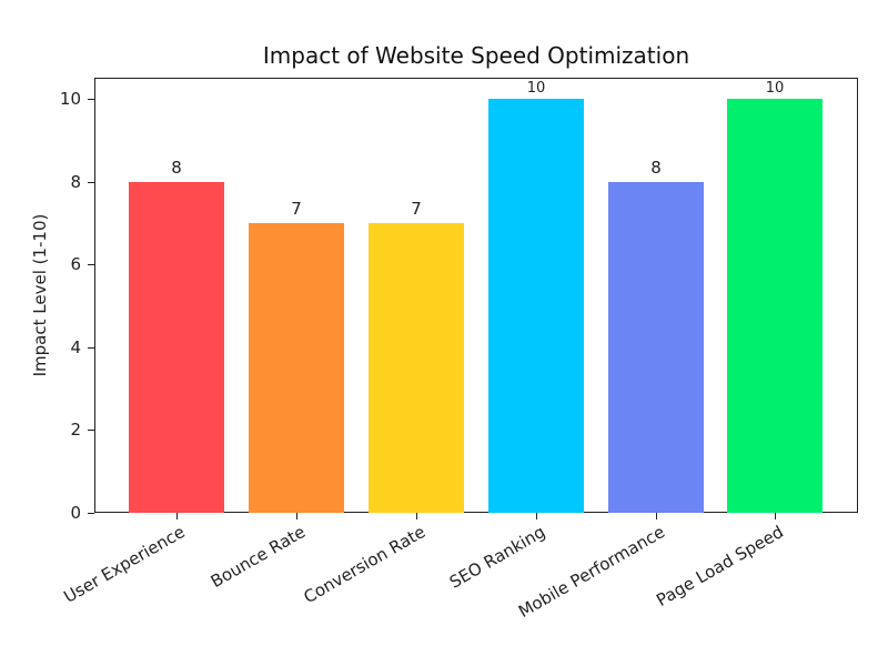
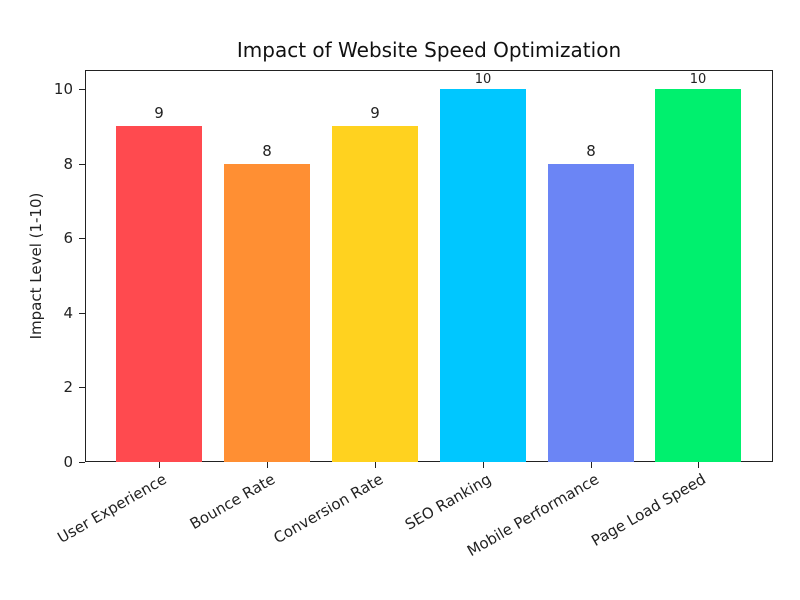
User Experience: 8 -> 9
Bounce Rate: 7 -> 8
Conversion Rate: 7 -> 9
